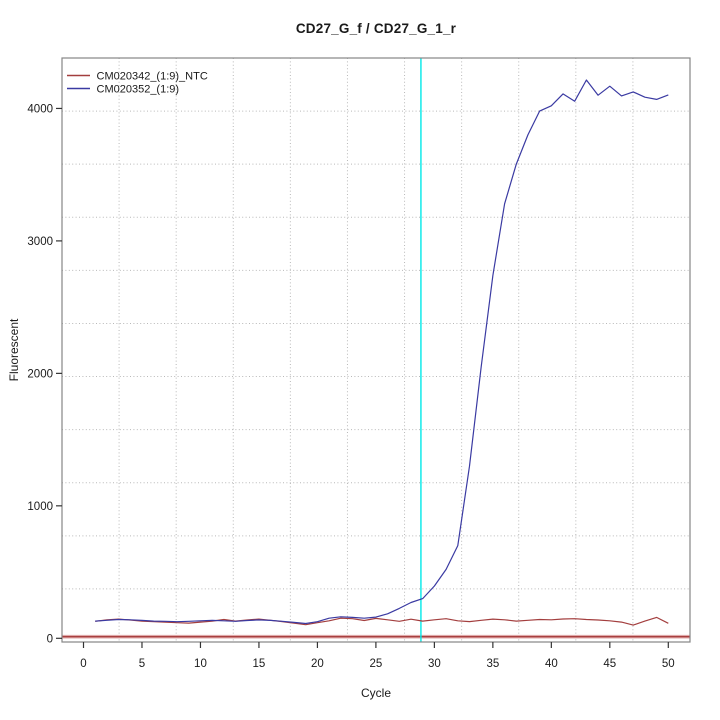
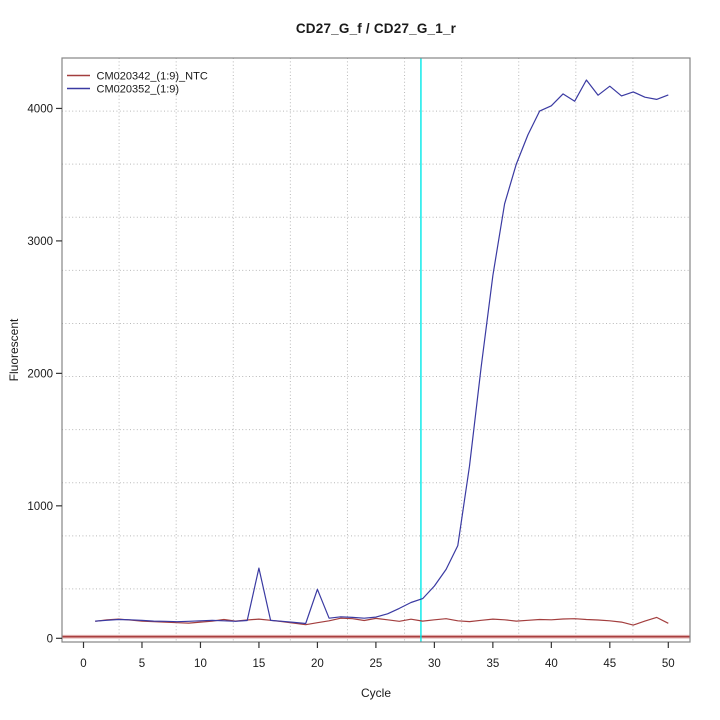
CM020352_(1:9)/15: 140 -> 530
CM020352_(1:9)/20: 120 -> 370
